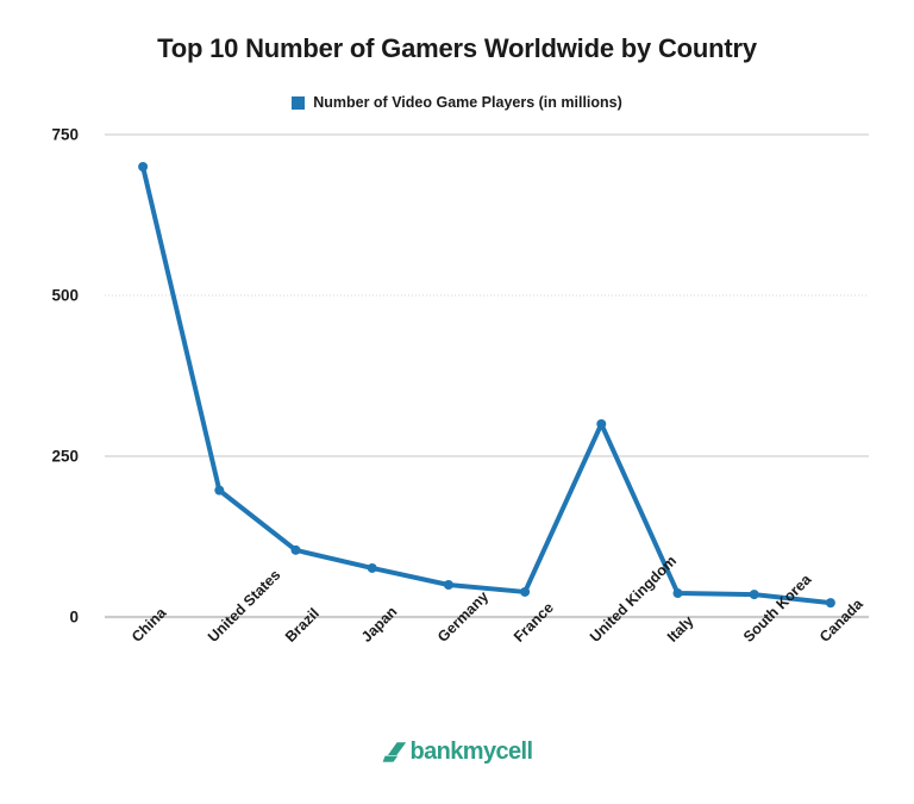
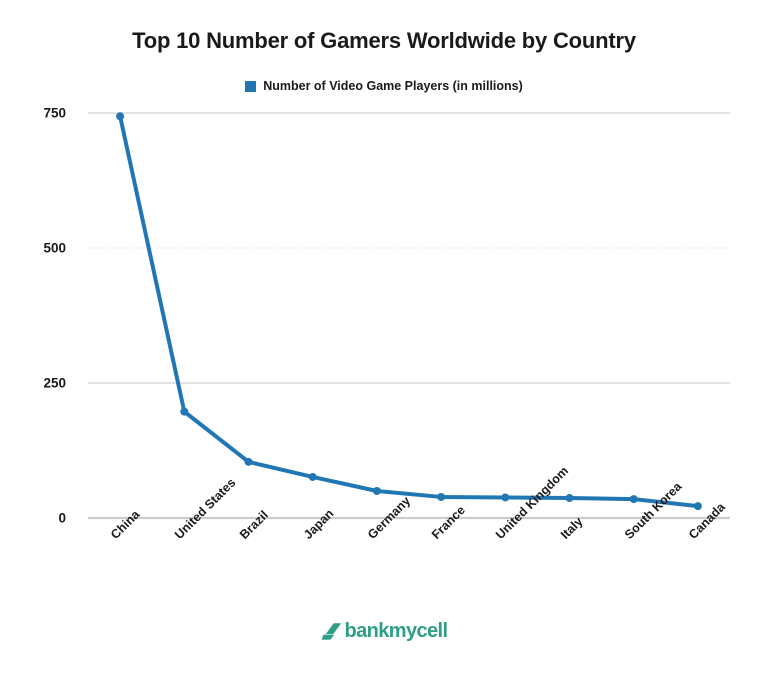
China: 700 -> 740
United Kingdom: 300 -> 40
